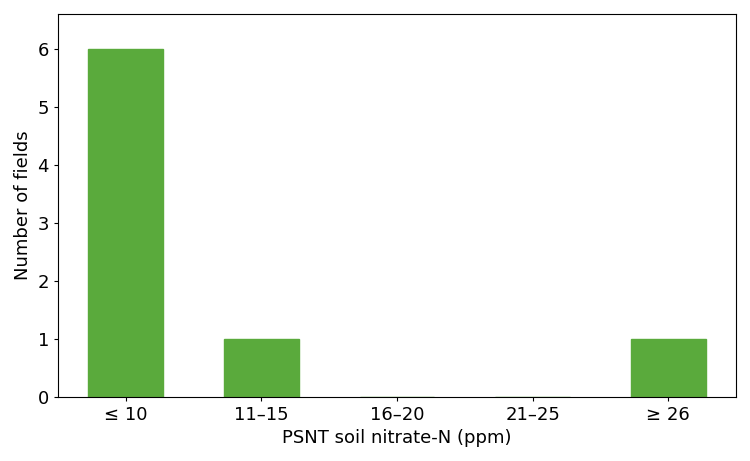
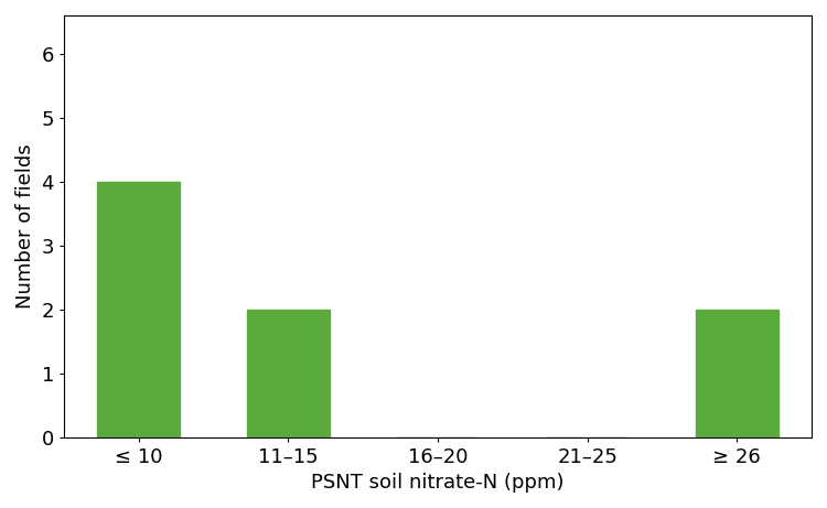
≤ 10: 6 -> 4
11–15: 1 -> 2
≥ 26: 1 -> 2
